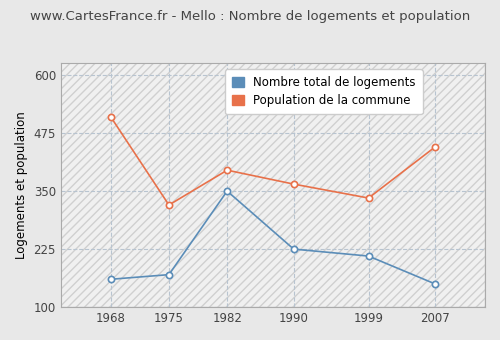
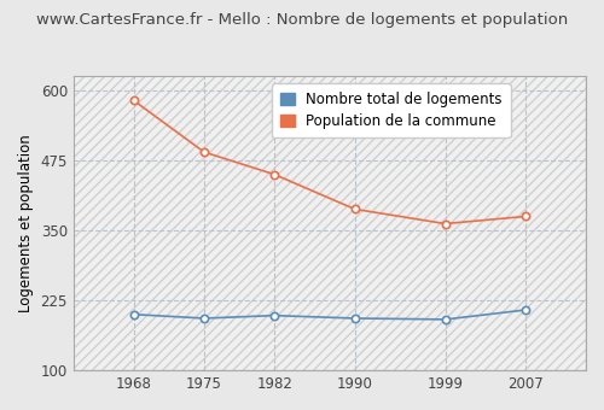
Nombre total de logements/1968: 160 -> 200
Population de la commune/1968: 510 -> 582
Nombre total de logements/1975: 170 -> 193
Population de la commune/1975: 320 -> 490
Nombre total de logements/1982: 350 -> 198
Population de la commune/1982: 395 -> 450
Nombre total de logements/1990: 225 -> 193
Population de la commune/1990: 365 -> 388
Nombre total de logements/1999: 210 -> 191
Population de la commune/1999: 335 -> 362
Nombre total de logements/2007: 150 -> 208
Population de la commune/2007: 445 -> 375
